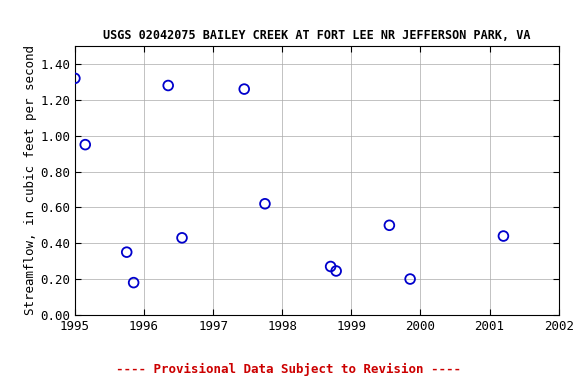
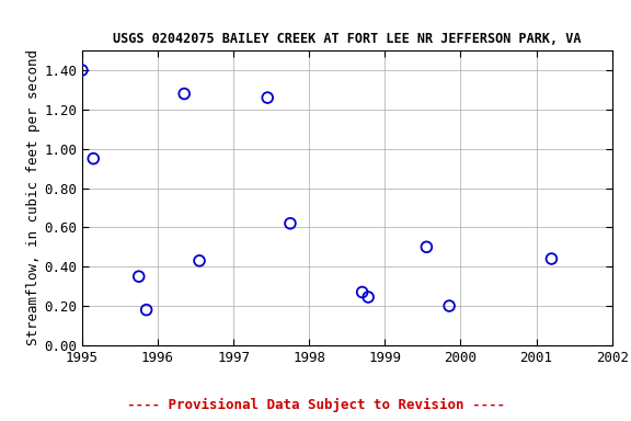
1995: 1.32 -> 1.40
